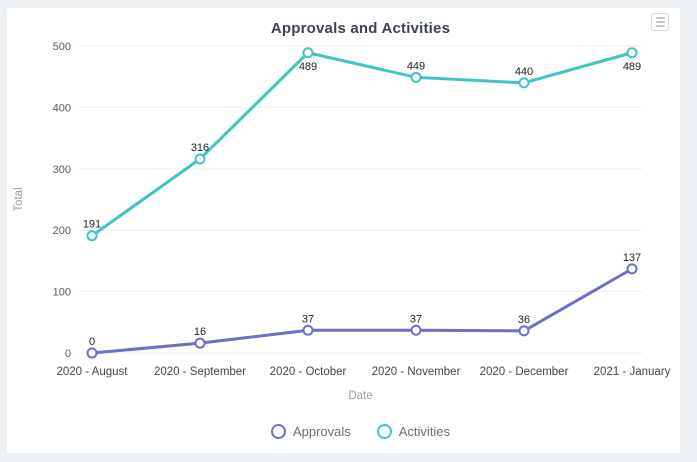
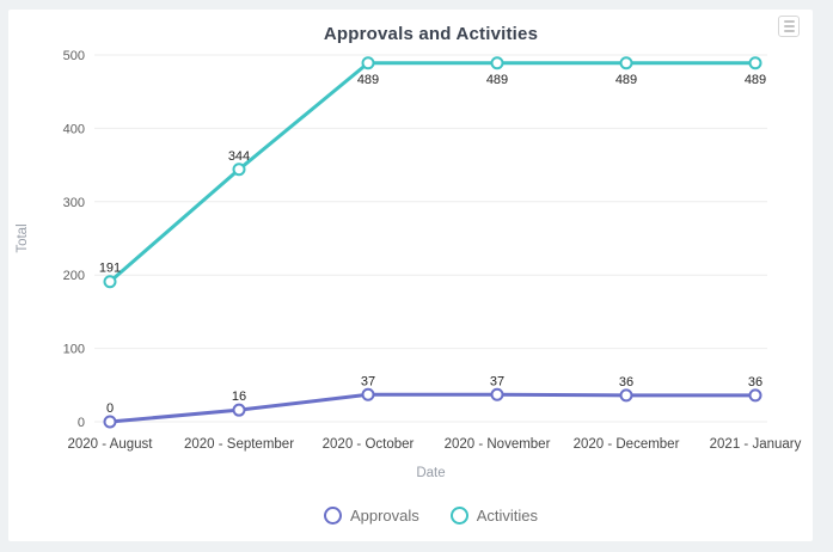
Activities/2020 - September: 316 -> 344
Activities/2020 - November: 449 -> 489
Activities/2020 - December: 440 -> 489
Approvals/2021 - January: 137 -> 36
